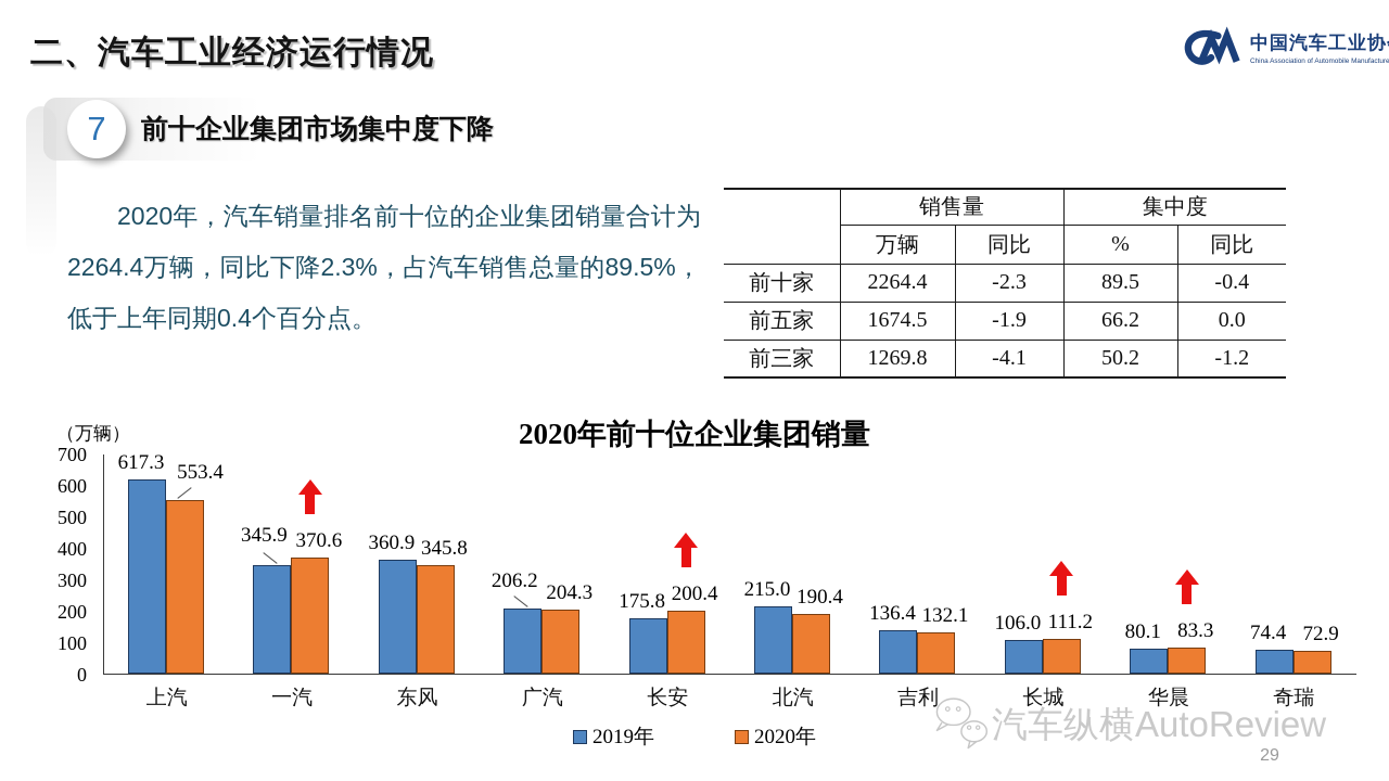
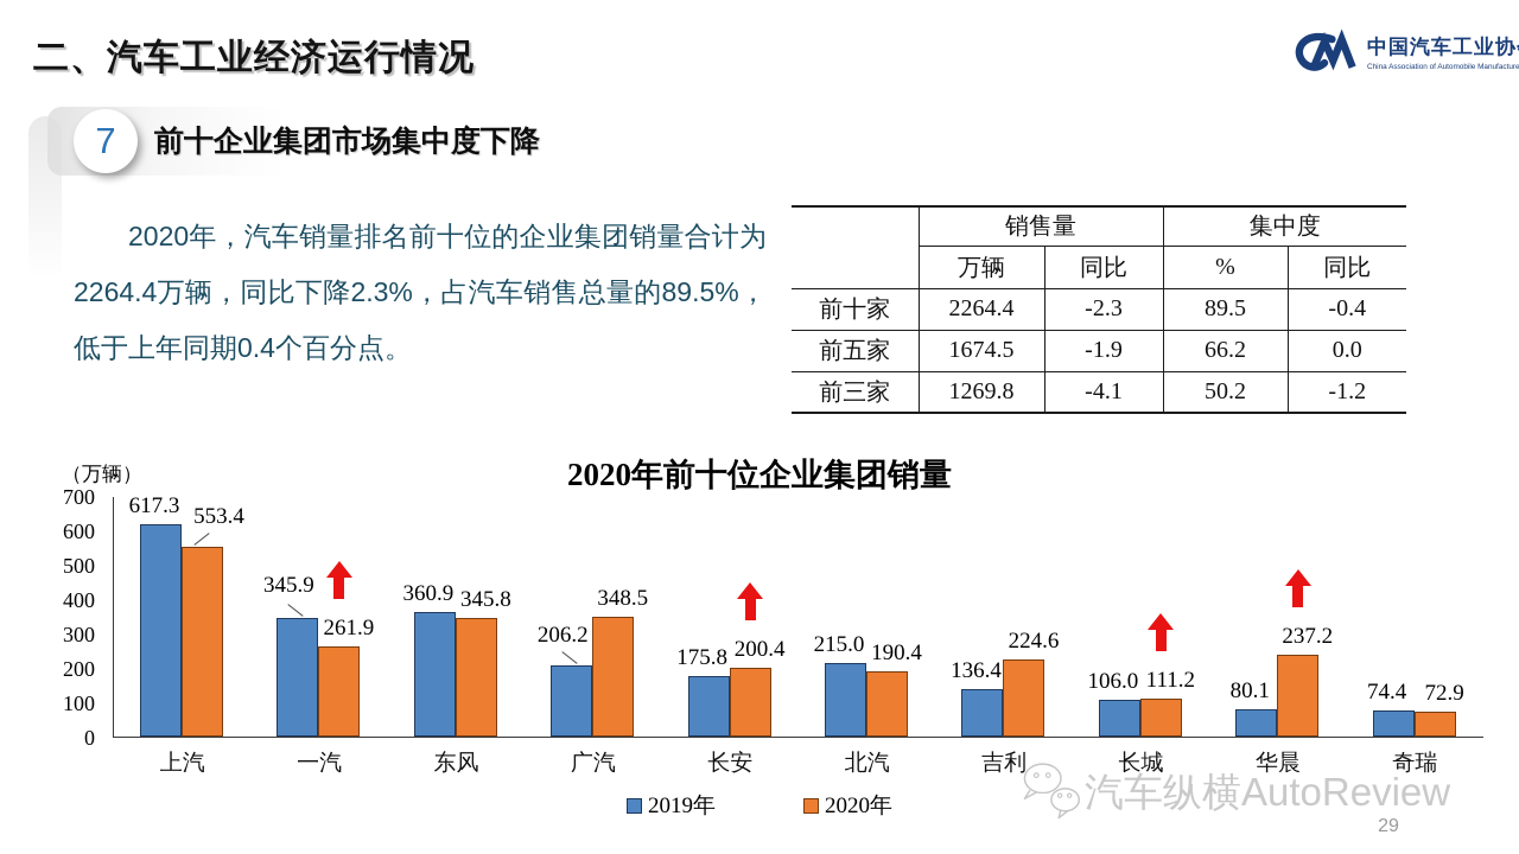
2020年/一汽: 370.6 -> 261.9
2020年/广汽: 204.3 -> 348.5
2020年/吉利: 132.1 -> 224.6
2020年/华晨: 83.3 -> 237.2
